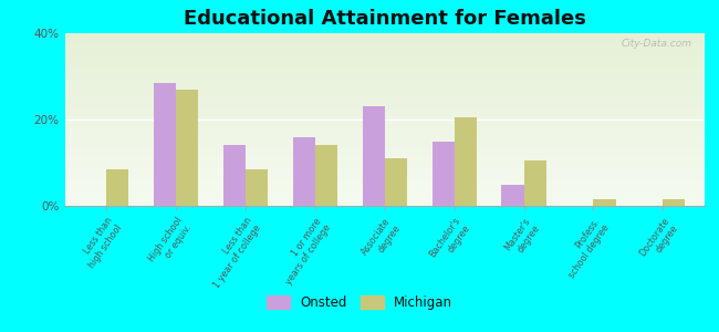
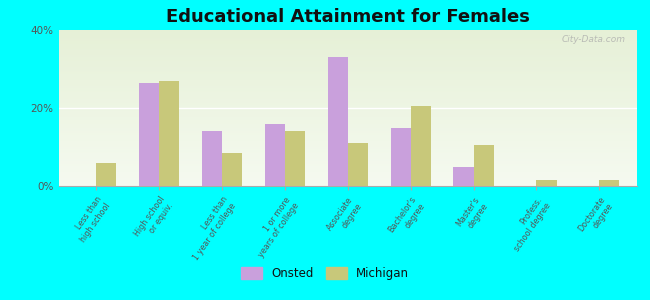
Michigan/Less than high school: 8.5% -> 6.0%
Onsted/High school or equiv.: 28.5% -> 26.5%
Onsted/Associate degree: 23.0% -> 33.0%
